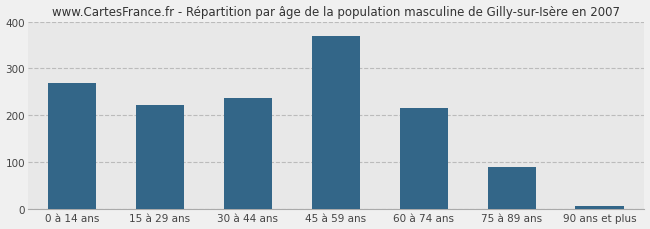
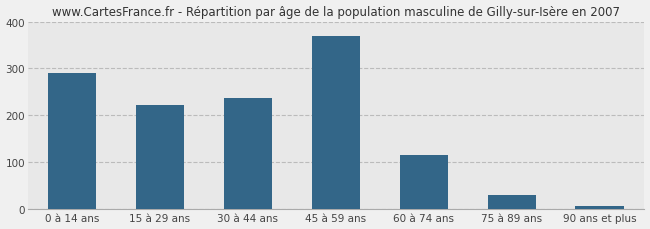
0 à 14 ans: 270 -> 290
60 à 74 ans: 216 -> 115
75 à 89 ans: 91 -> 30
